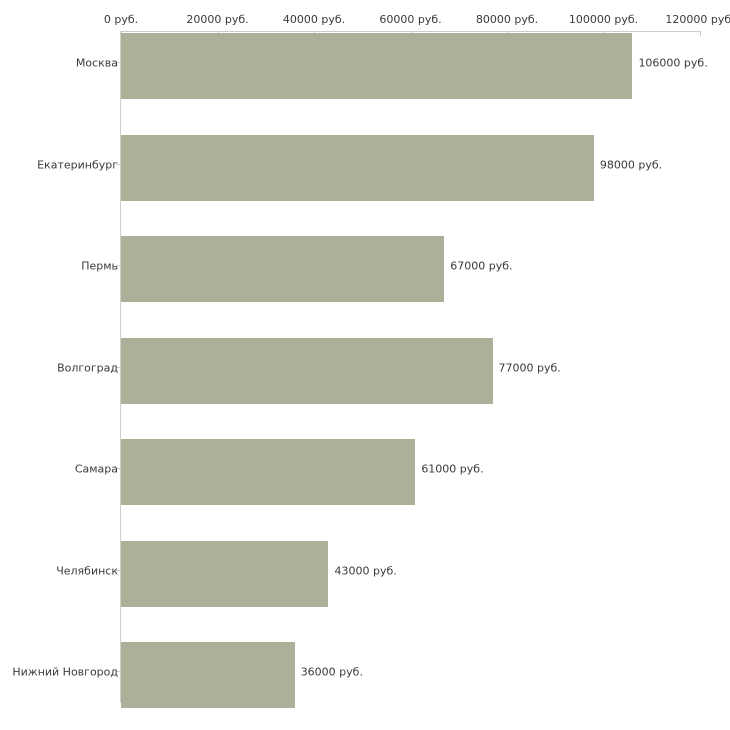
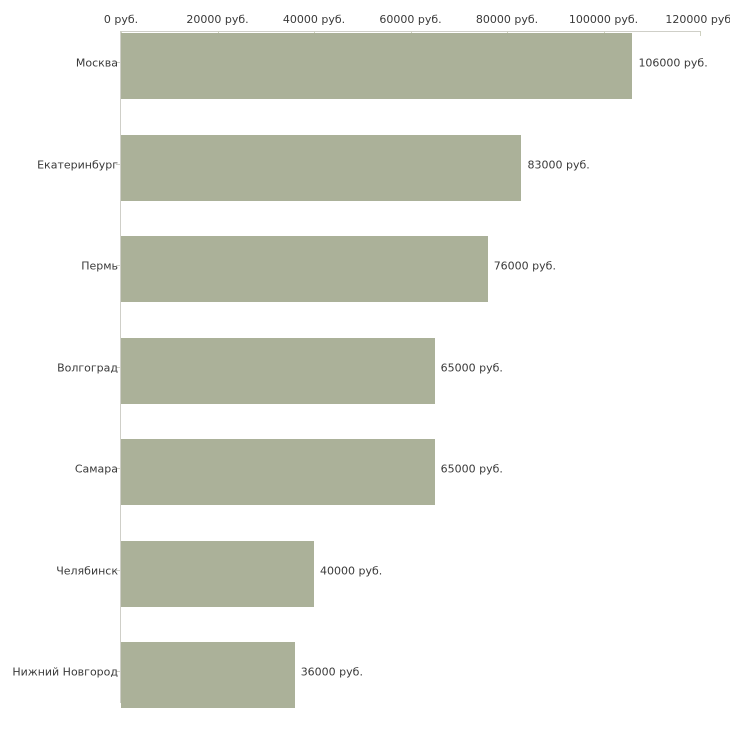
Екатеринбург: 98000 -> 83000
Пермь: 67000 -> 76000
Волгоград: 77000 -> 65000
Самара: 61000 -> 65000
Челябинск: 43000 -> 40000
